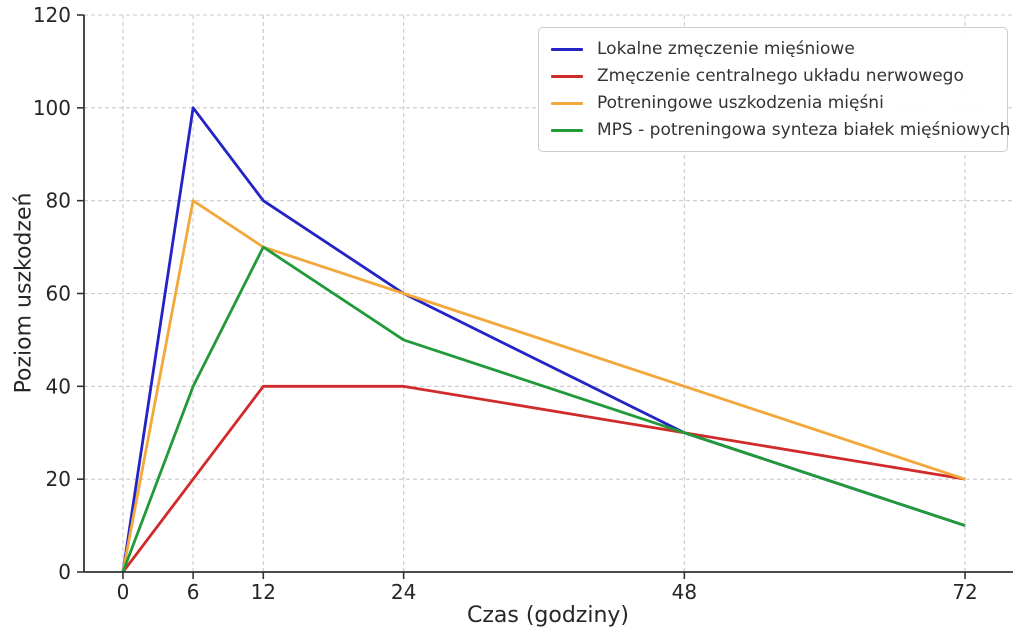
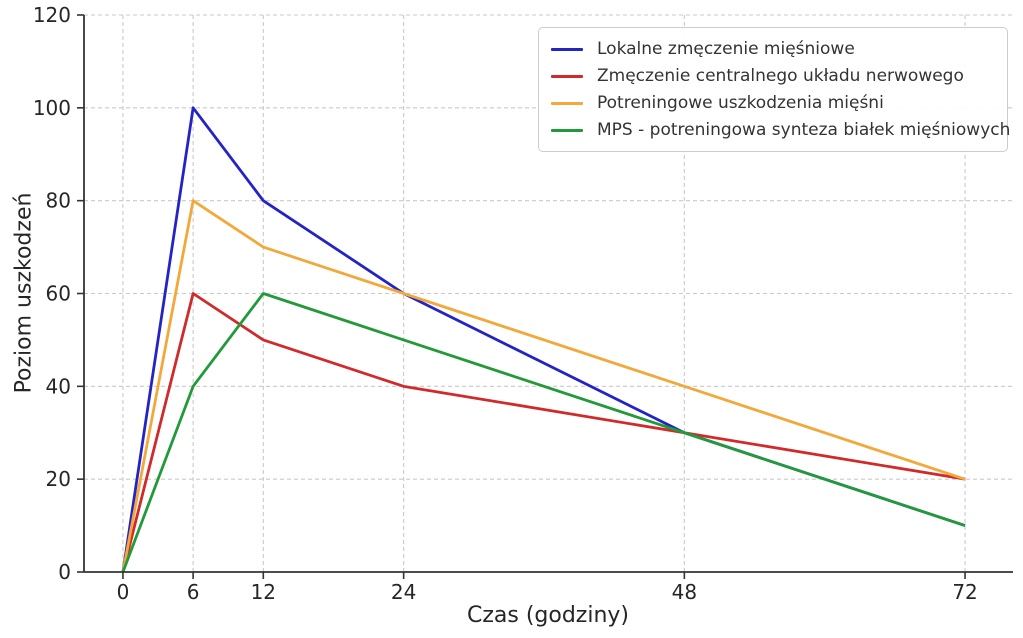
Zmęczenie centralnego układu nerwowego/6: 20 -> 60
Zmęczenie centralnego układu nerwowego/12: 40 -> 50
MPS - potreningowa synteza białek mięśniowych/12: 70 -> 60
